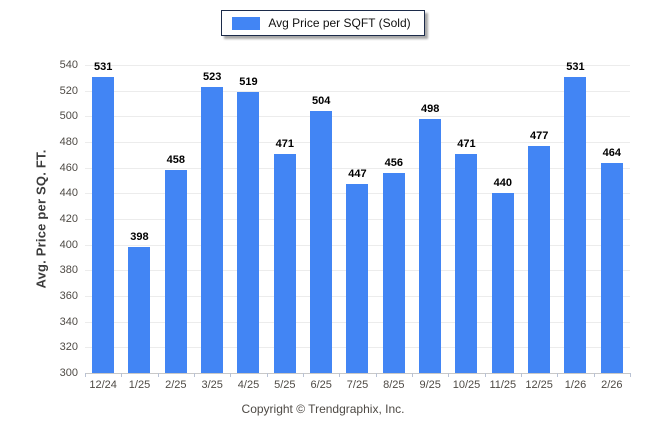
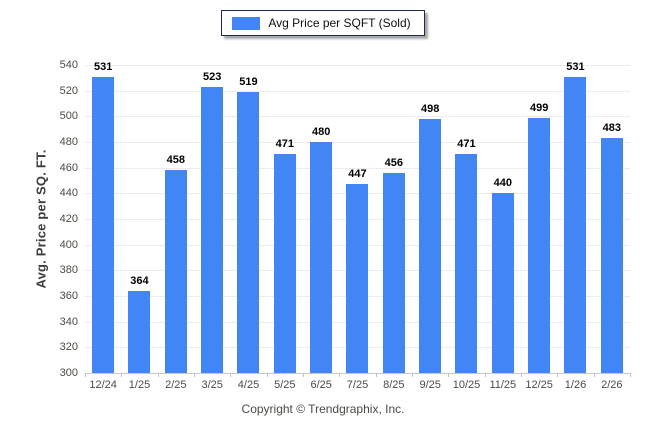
1/25: 398 -> 364
6/25: 504 -> 480
12/25: 477 -> 499
2/26: 464 -> 483
